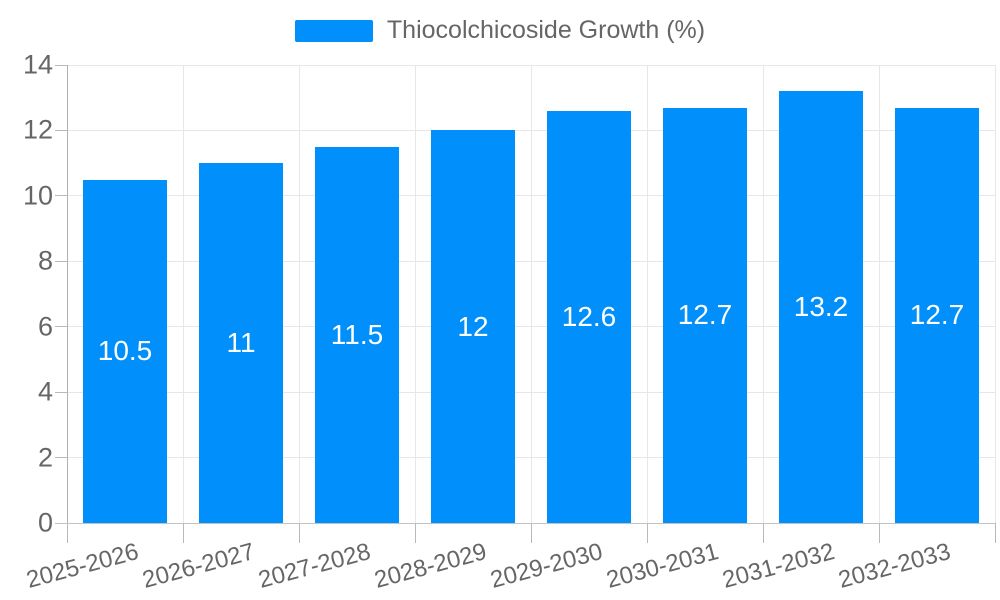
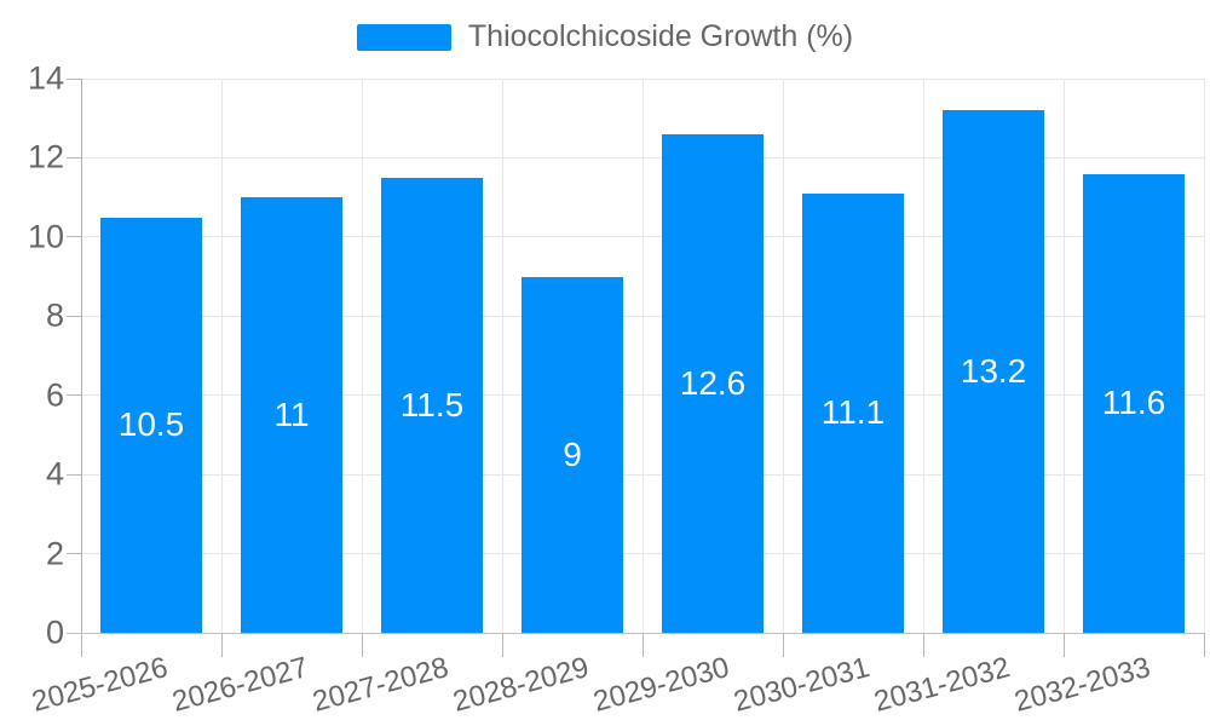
2028-2029: 12 -> 9
2030-2031: 12.7 -> 11.1
2032-2033: 12.7 -> 11.6
